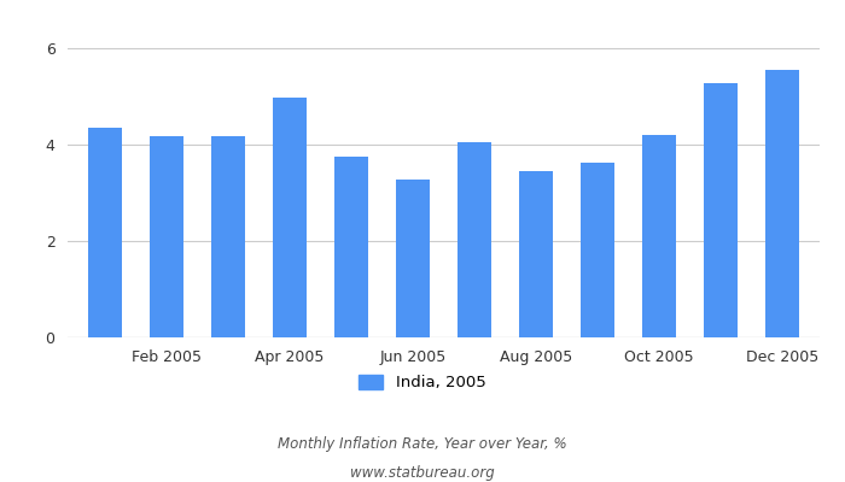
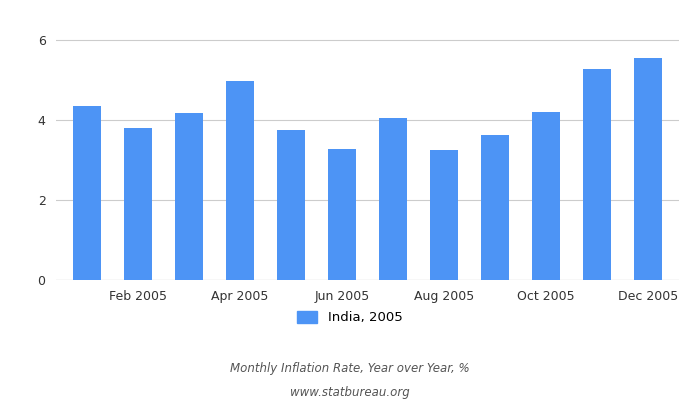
Feb 2005: 4.18 -> 3.80
Aug 2005: 3.45 -> 3.25
